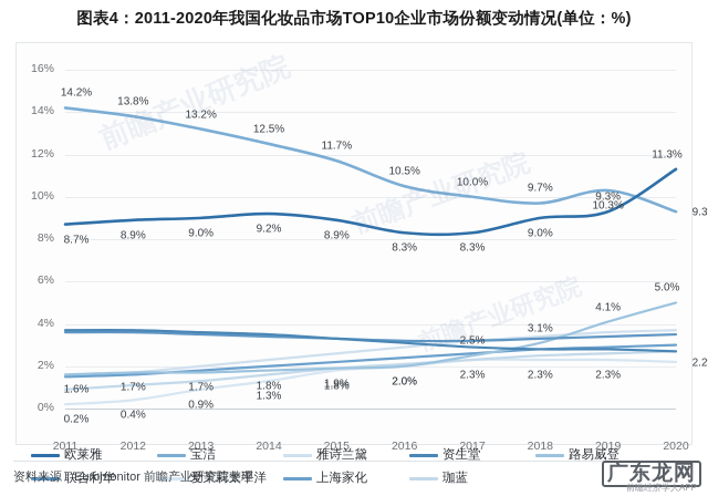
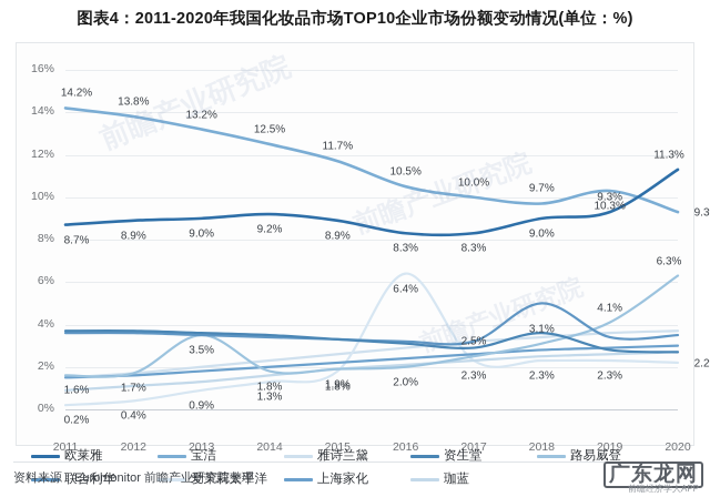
路易威登/2013: 1.7% -> 3.5%
爱茉莉太平洋/2016: 2.0% -> 6.4%
资生堂/2018: 2.8% -> 3.6%
联合利华/2018: 3.3% -> 5.0%
路易威登/2020: 5.0% -> 6.3%
